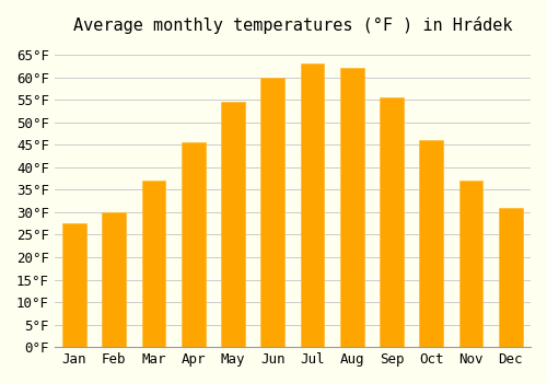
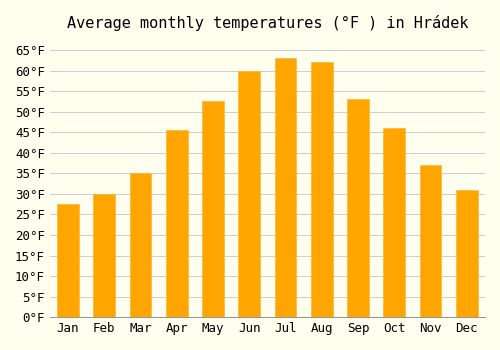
Mar: 37.0°F -> 35.0°F
May: 54.5°F -> 52.5°F
Sep: 55.5°F -> 53.0°F
